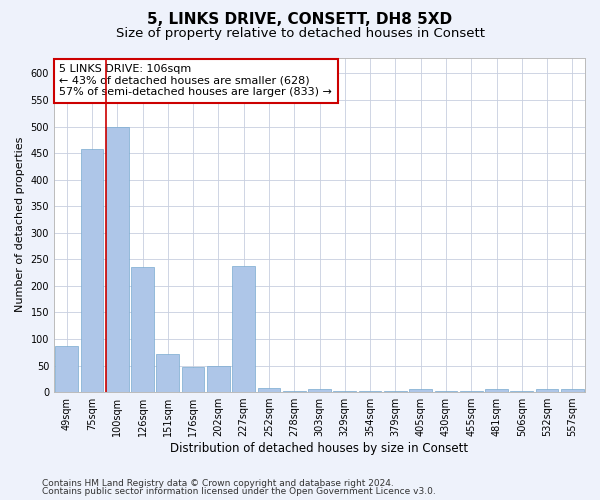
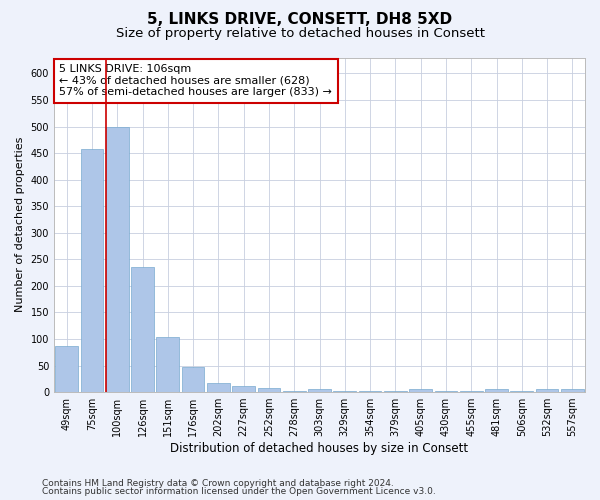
151sqm: 72 -> 103
202sqm: 50 -> 18
227sqm: 238 -> 12
